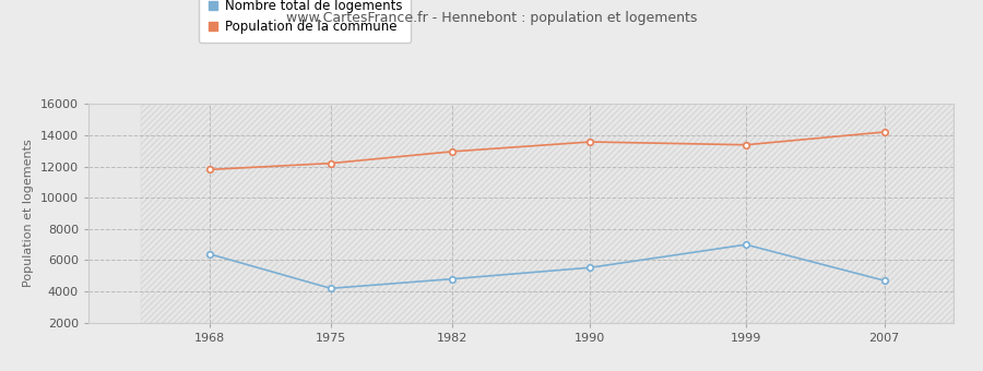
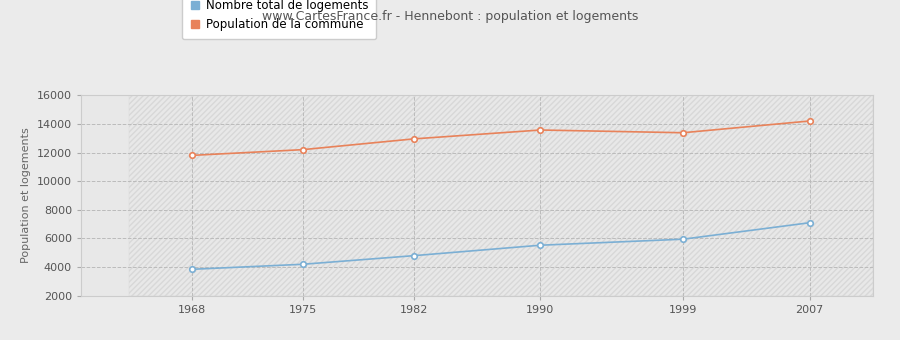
Nombre total de logements/1968: 6400 -> 3800
Nombre total de logements/1999: 7000 -> 6000
Nombre total de logements/2007: 4700 -> 7100
